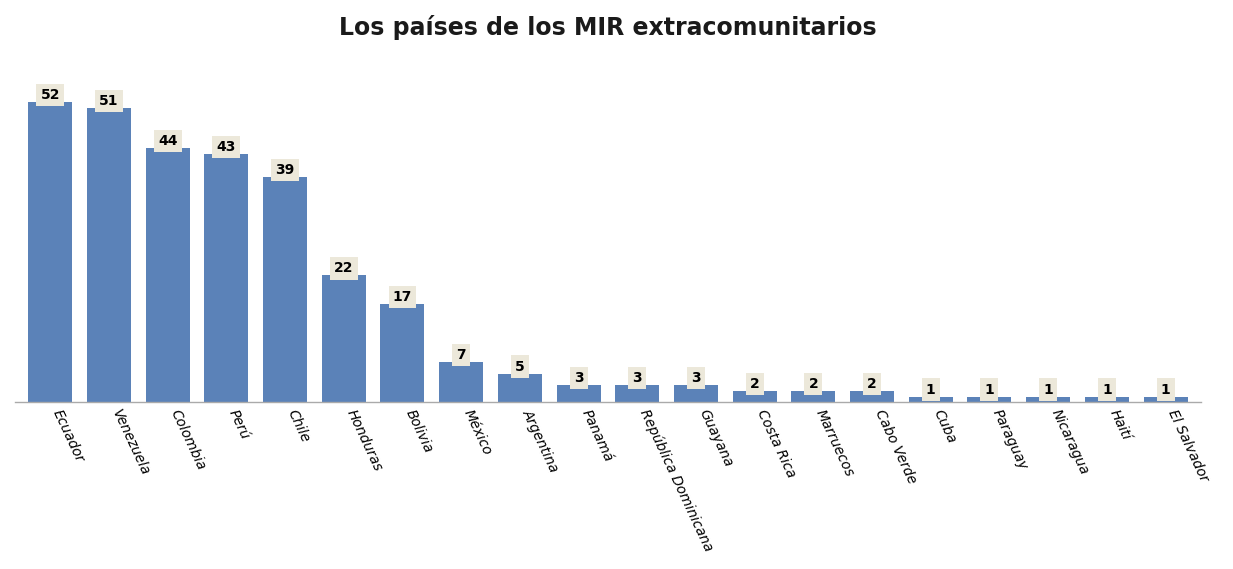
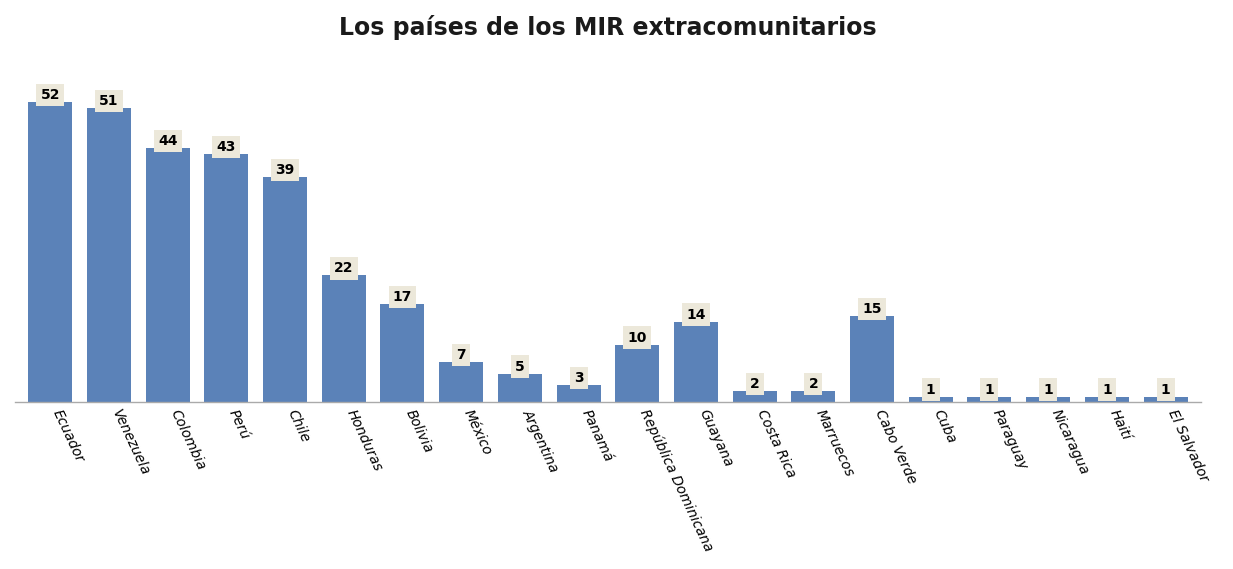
República Dominicana: 3 -> 10
Guayana: 3 -> 14
Cabo Verde: 2 -> 15
